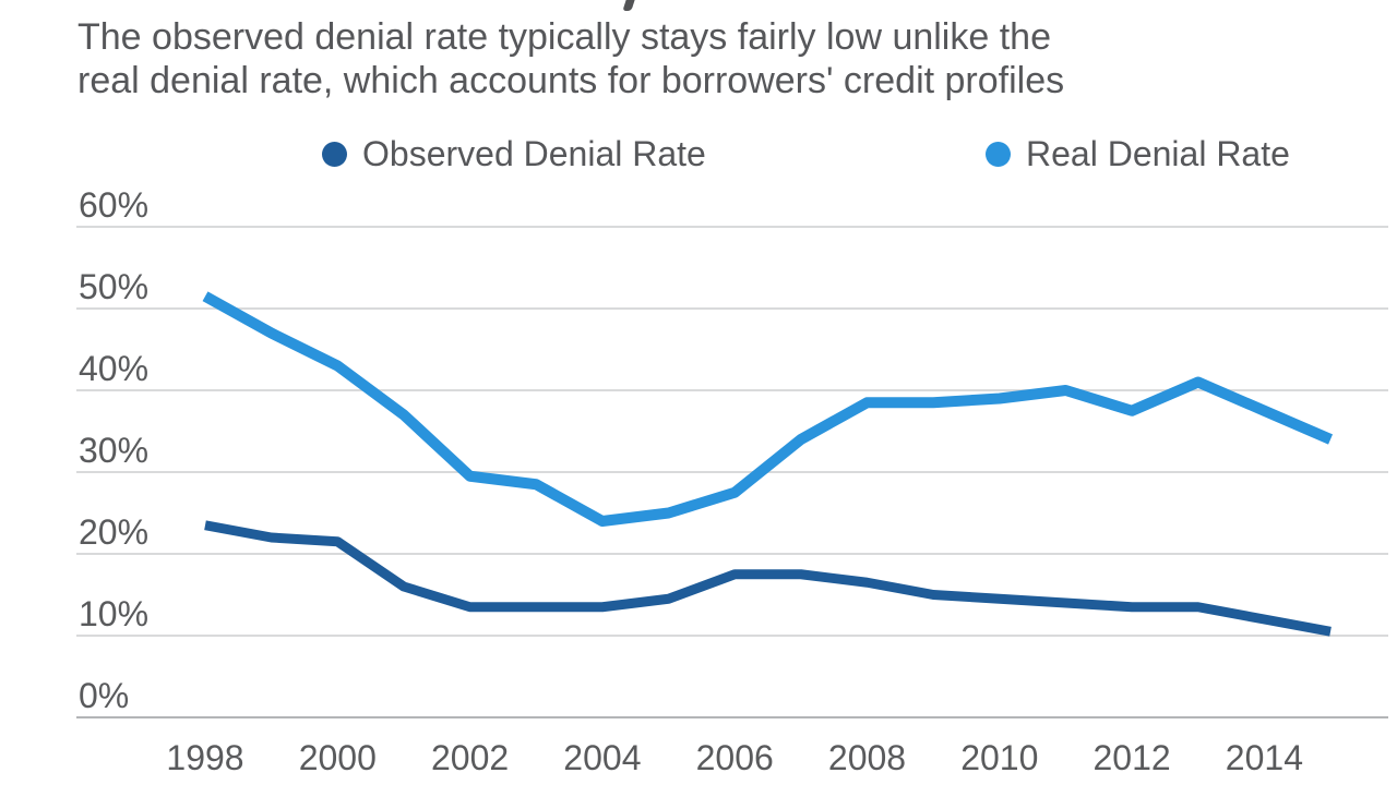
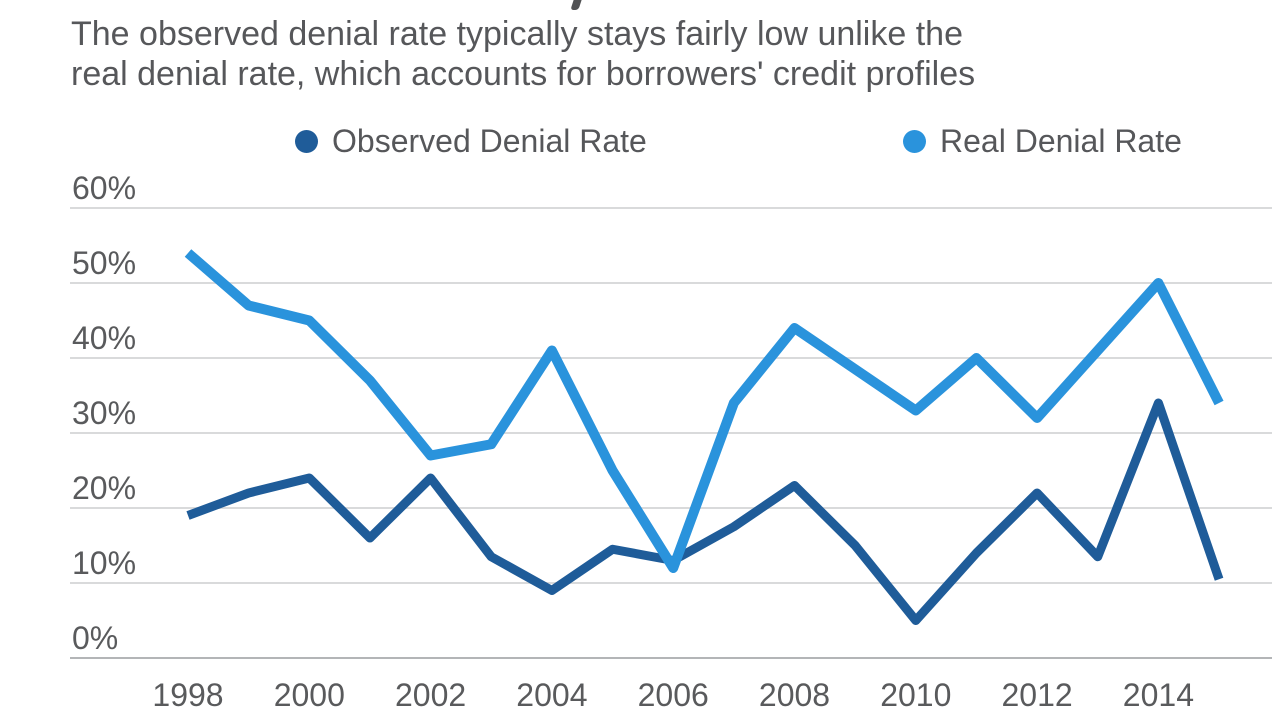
Observed Denial Rate/1998: 24% -> 19%
Real Denial Rate/1998: 52% -> 54%
Observed Denial Rate/2000: 22% -> 24%
Real Denial Rate/2000: 43% -> 45%
Observed Denial Rate/2002: 14% -> 24%
Real Denial Rate/2002: 30% -> 27%
Observed Denial Rate/2004: 14% -> 9%
Real Denial Rate/2004: 24% -> 41%
Observed Denial Rate/2006: 18% -> 13%
Real Denial Rate/2006: 28% -> 12%
Observed Denial Rate/2008: 16% -> 23%
Real Denial Rate/2008: 38% -> 44%
Observed Denial Rate/2010: 14% -> 5%
Real Denial Rate/2010: 39% -> 33%
Observed Denial Rate/2012: 14% -> 22%
Real Denial Rate/2012: 38% -> 32%
Observed Denial Rate/2014: 12% -> 34%
Real Denial Rate/2014: 38% -> 50%
